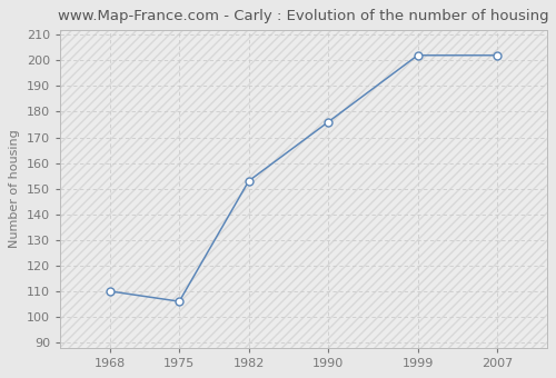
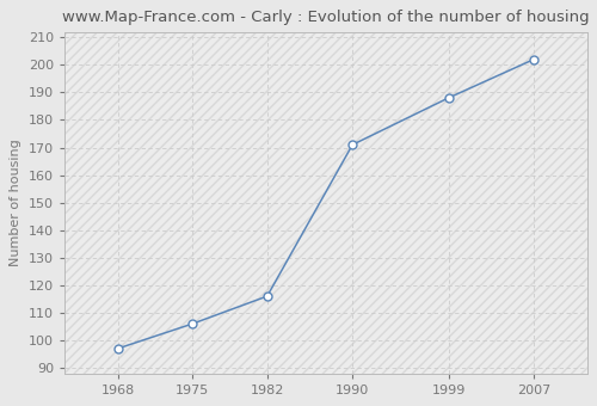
1968: 110 -> 97
1982: 153 -> 116
1990: 176 -> 171
1999: 202 -> 188
